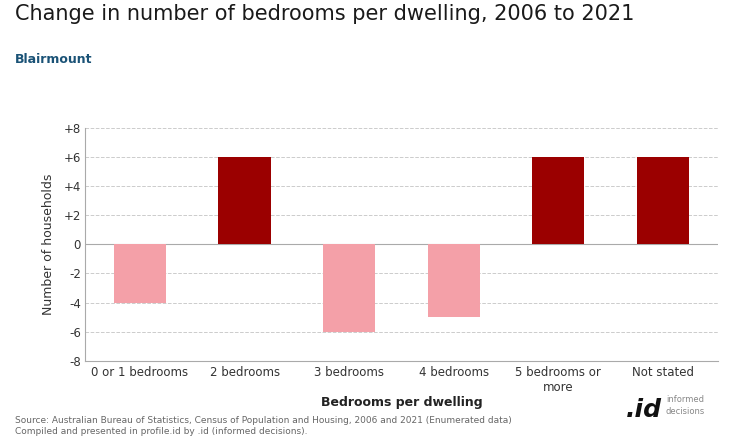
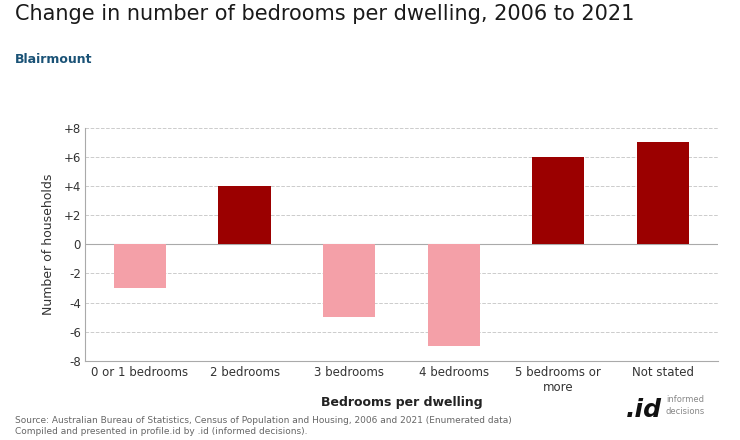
0 or 1 bedrooms: -4 -> -3
2 bedrooms: 6 -> 4
3 bedrooms: -6 -> -5
4 bedrooms: -5 -> -7
Not stated: 6 -> 7
